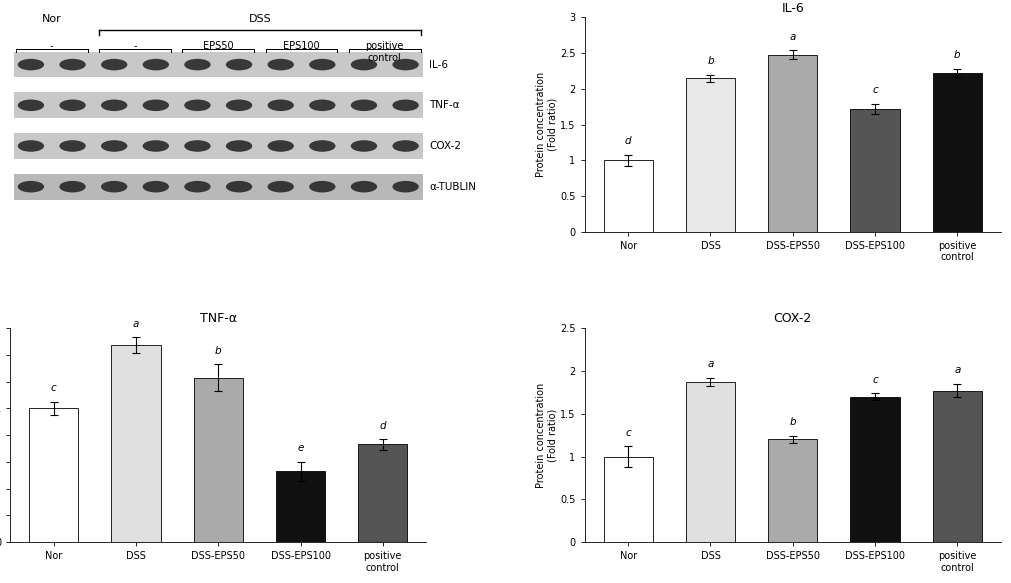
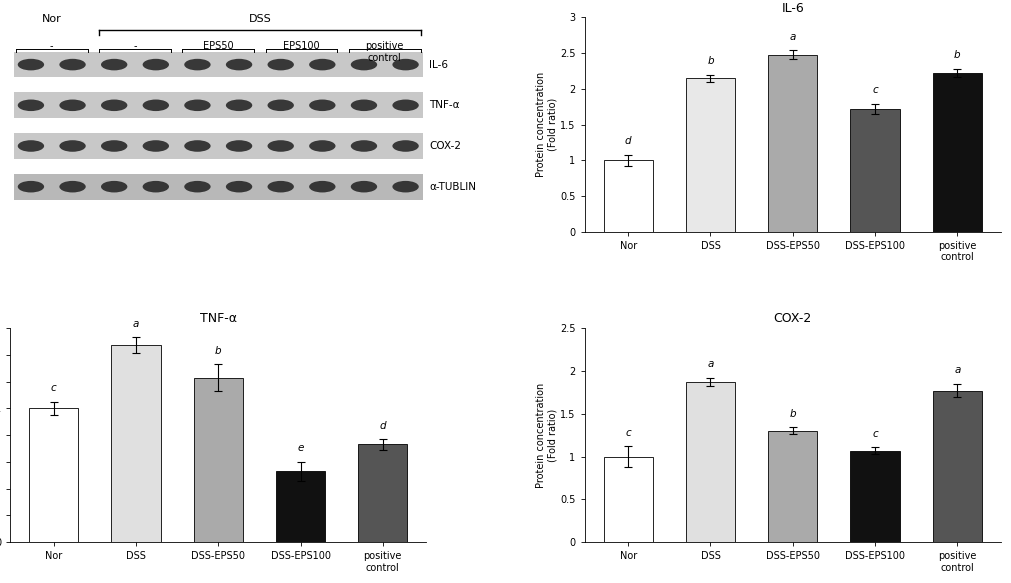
COX-2/DSS-EPS50: 1.20 -> 1.30
COX-2/DSS-EPS100: 1.70 -> 1.07
